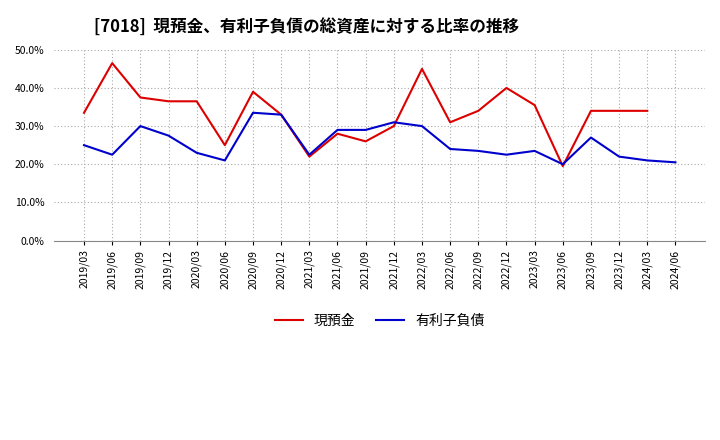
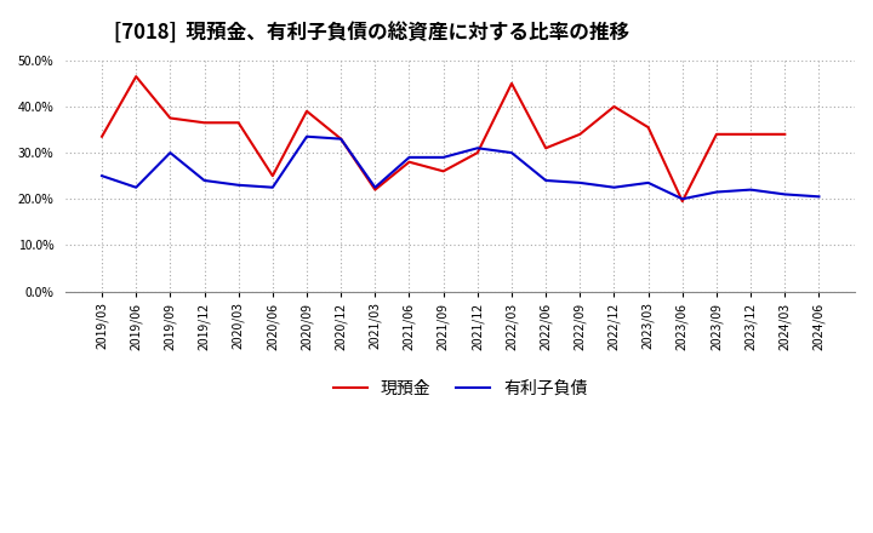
有利子負債/2019/12: 27.5% -> 24.0%
有利子負債/2020/06: 21.0% -> 22.5%
有利子負債/2023/09: 27.0% -> 21.5%
